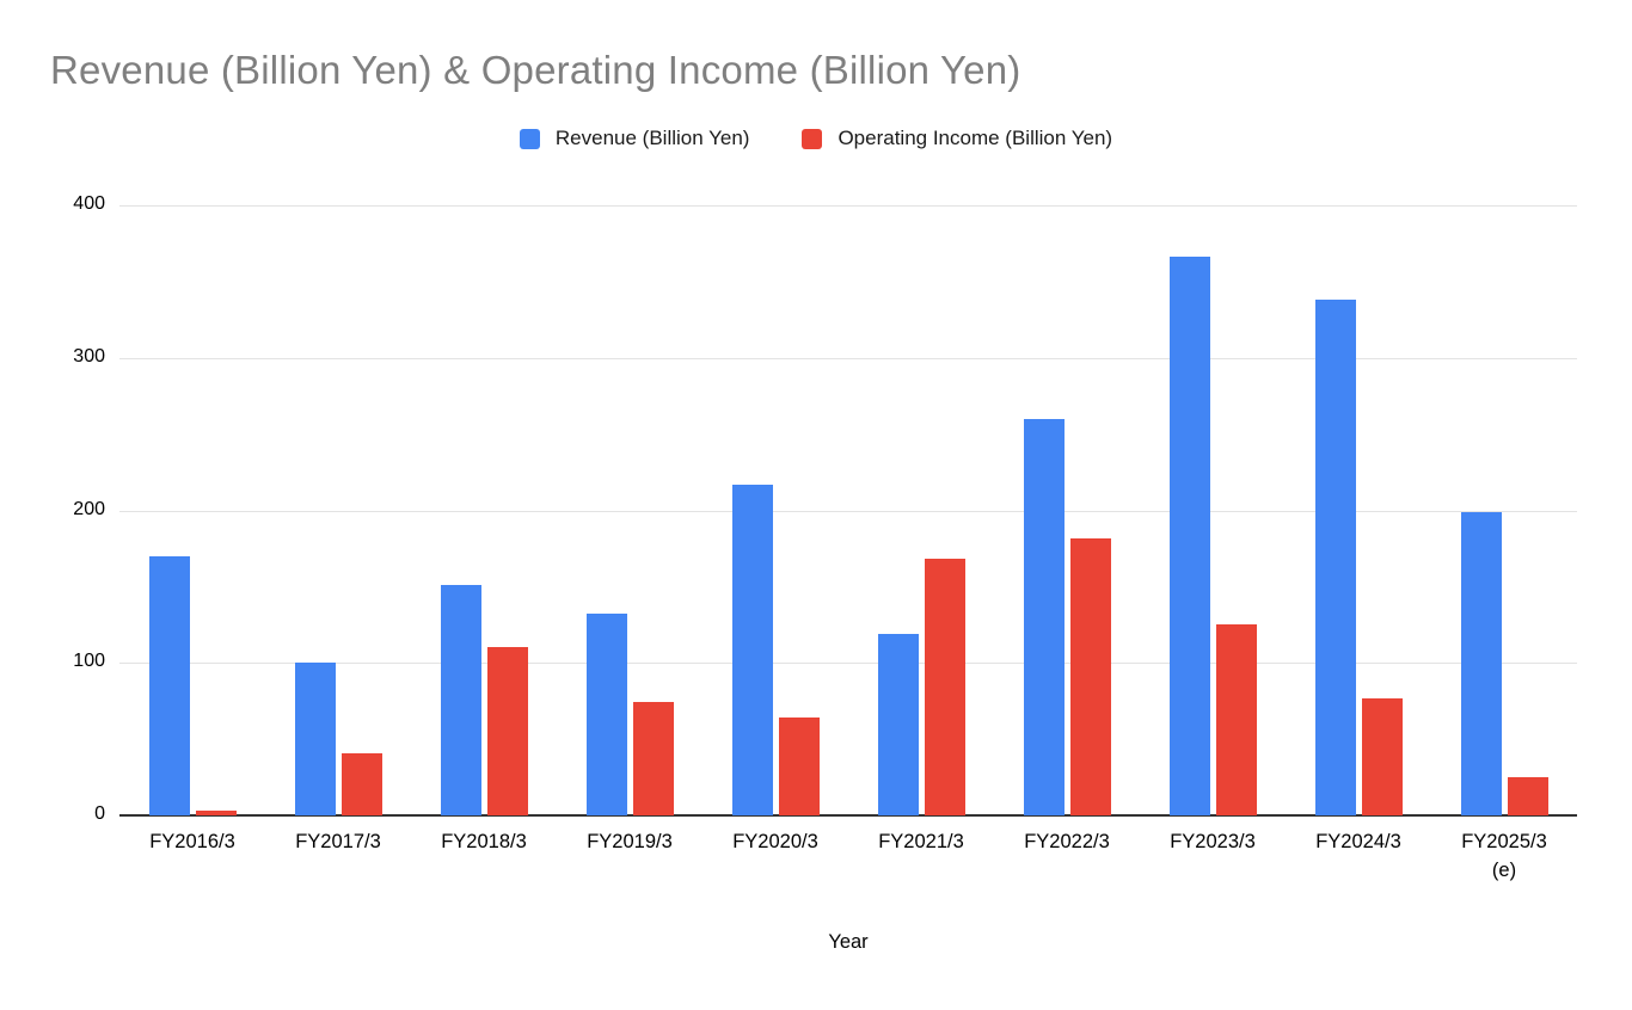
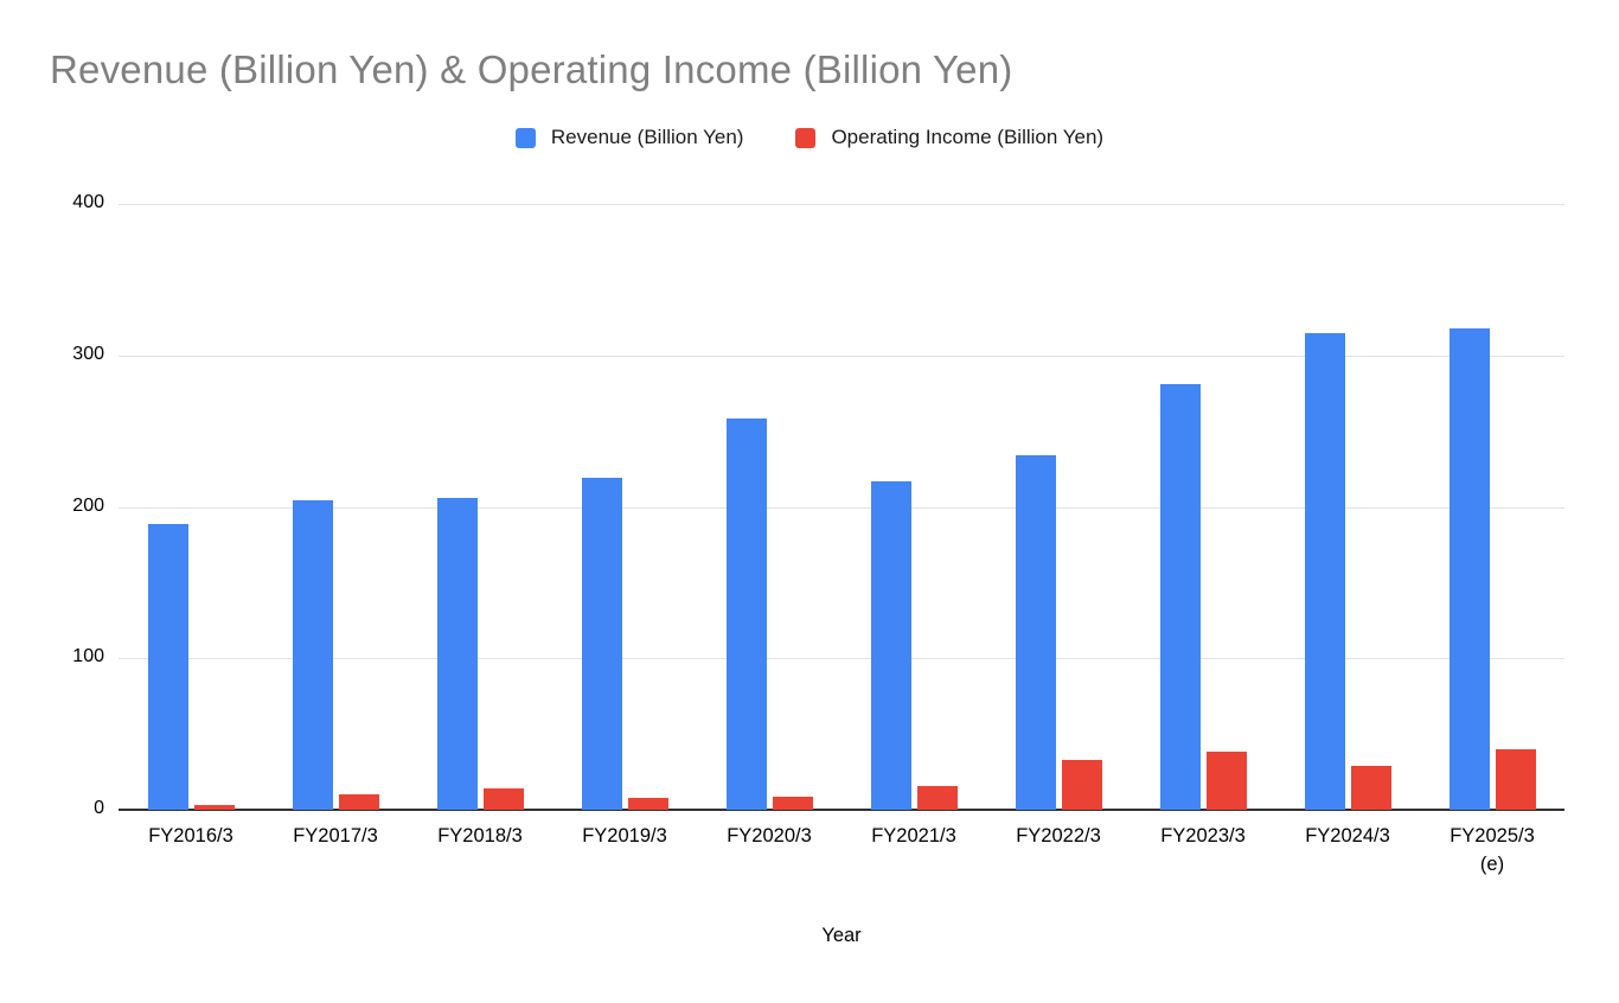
Revenue (Billion Yen)/FY2016/3: 170 -> 189
Revenue (Billion Yen)/FY2017/3: 100 -> 204
Operating Income (Billion Yen)/FY2017/3: 41 -> 10
Revenue (Billion Yen)/FY2018/3: 151 -> 206
Operating Income (Billion Yen)/FY2018/3: 110 -> 14
Revenue (Billion Yen)/FY2019/3: 132 -> 219
Operating Income (Billion Yen)/FY2019/3: 74 -> 8
Revenue (Billion Yen)/FY2020/3: 217 -> 258
Operating Income (Billion Yen)/FY2020/3: 64 -> 9
Revenue (Billion Yen)/FY2021/3: 119 -> 217
Operating Income (Billion Yen)/FY2021/3: 168 -> 16
Revenue (Billion Yen)/FY2022/3: 260 -> 234
Operating Income (Billion Yen)/FY2022/3: 182 -> 33
Revenue (Billion Yen)/FY2023/3: 366 -> 281
Operating Income (Billion Yen)/FY2023/3: 125 -> 38
Revenue (Billion Yen)/FY2024/3: 338 -> 315
Operating Income (Billion Yen)/FY2024/3: 77 -> 29
Revenue (Billion Yen)/FY2025/3 (e): 199 -> 318
Operating Income (Billion Yen)/FY2025/3 (e): 25 -> 40
